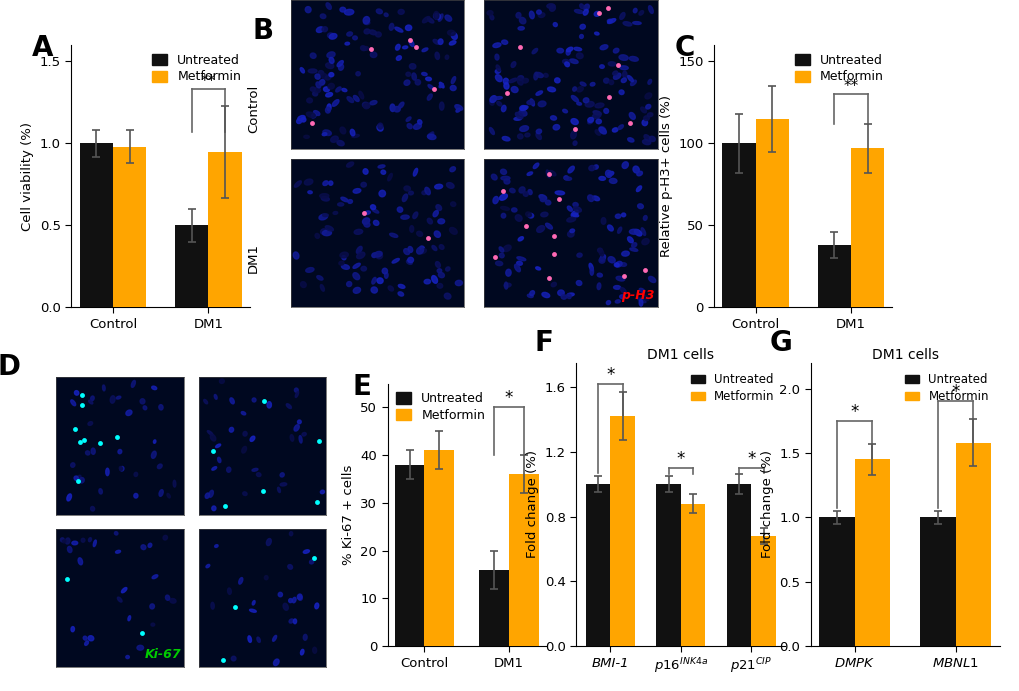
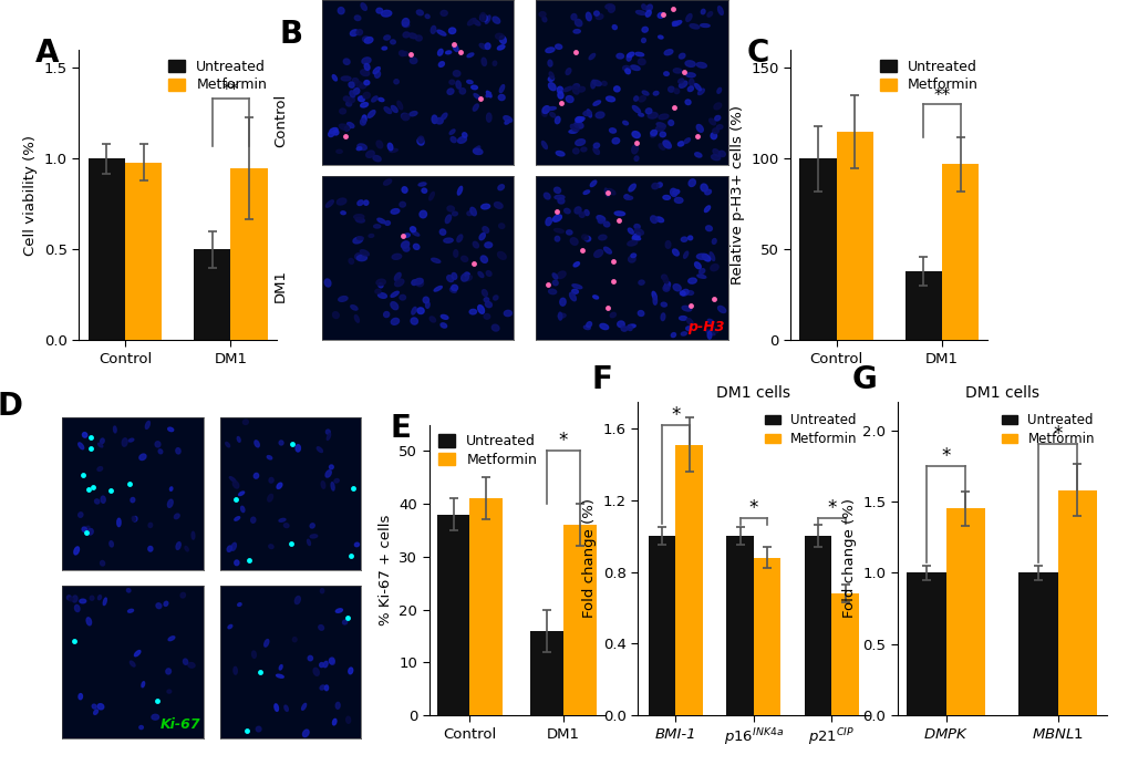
Metformin/BMI-1: 1.42 -> 1.51
